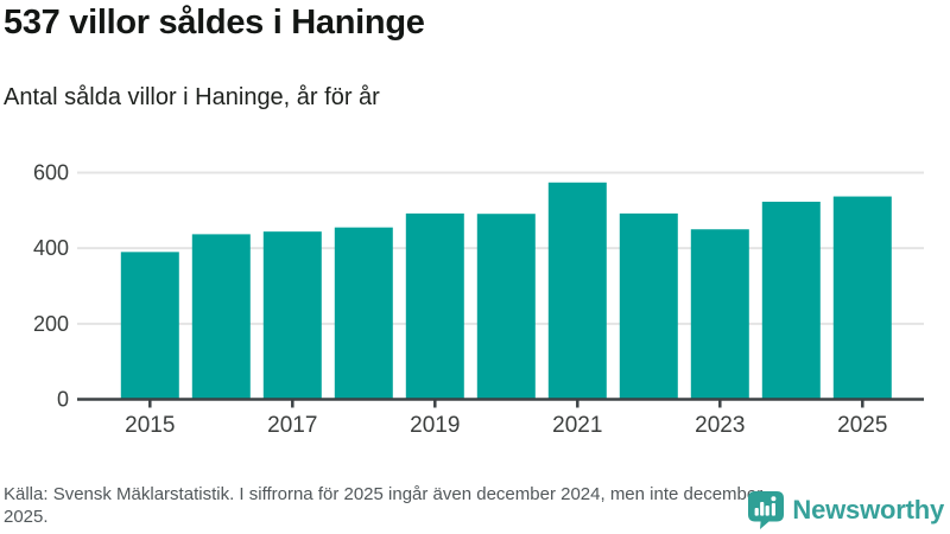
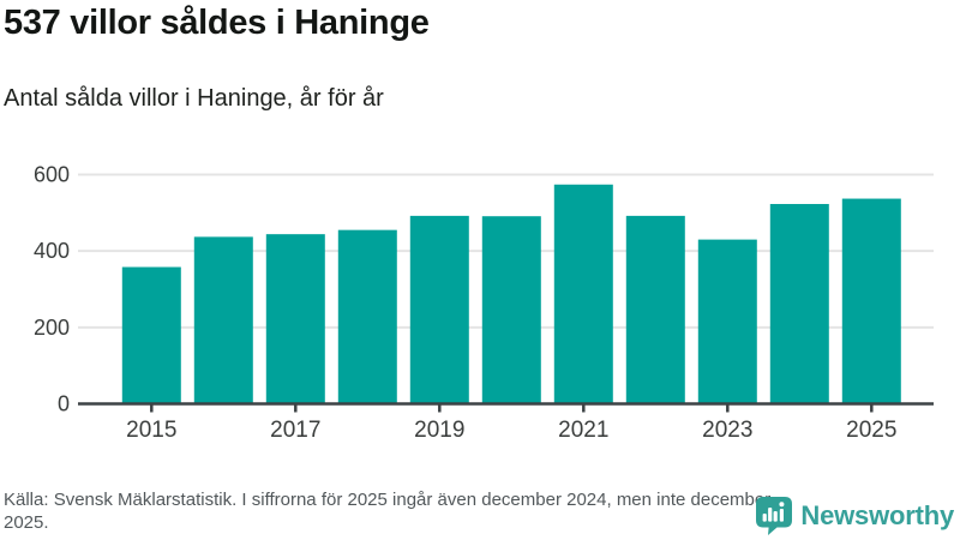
2015: 390 -> 360
2023: 450 -> 430
